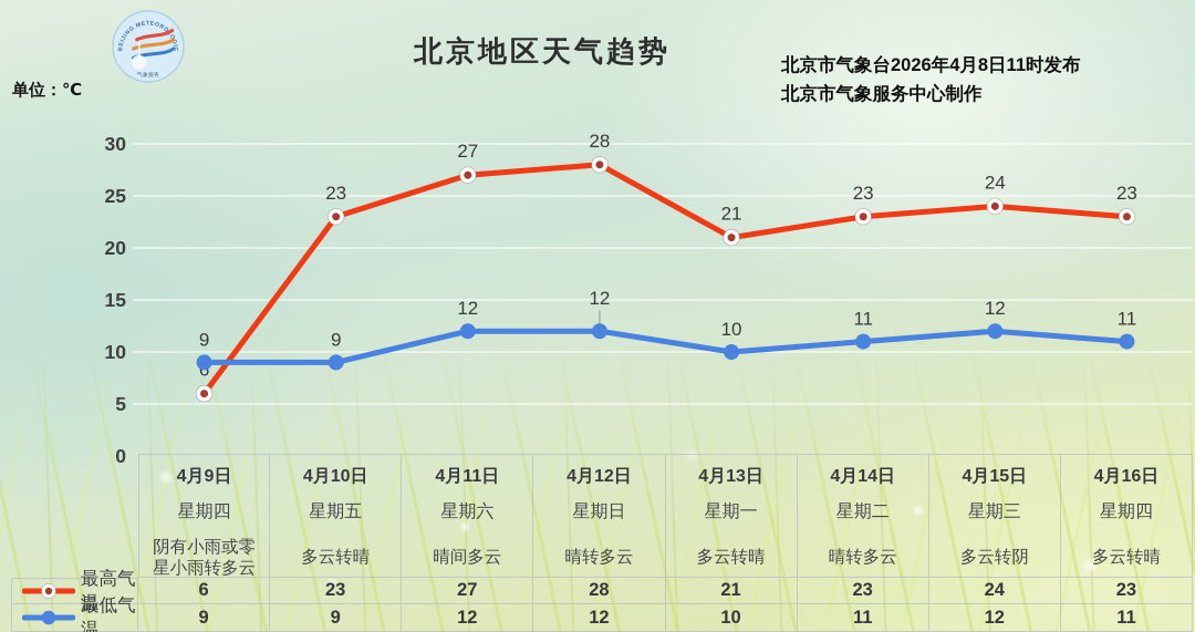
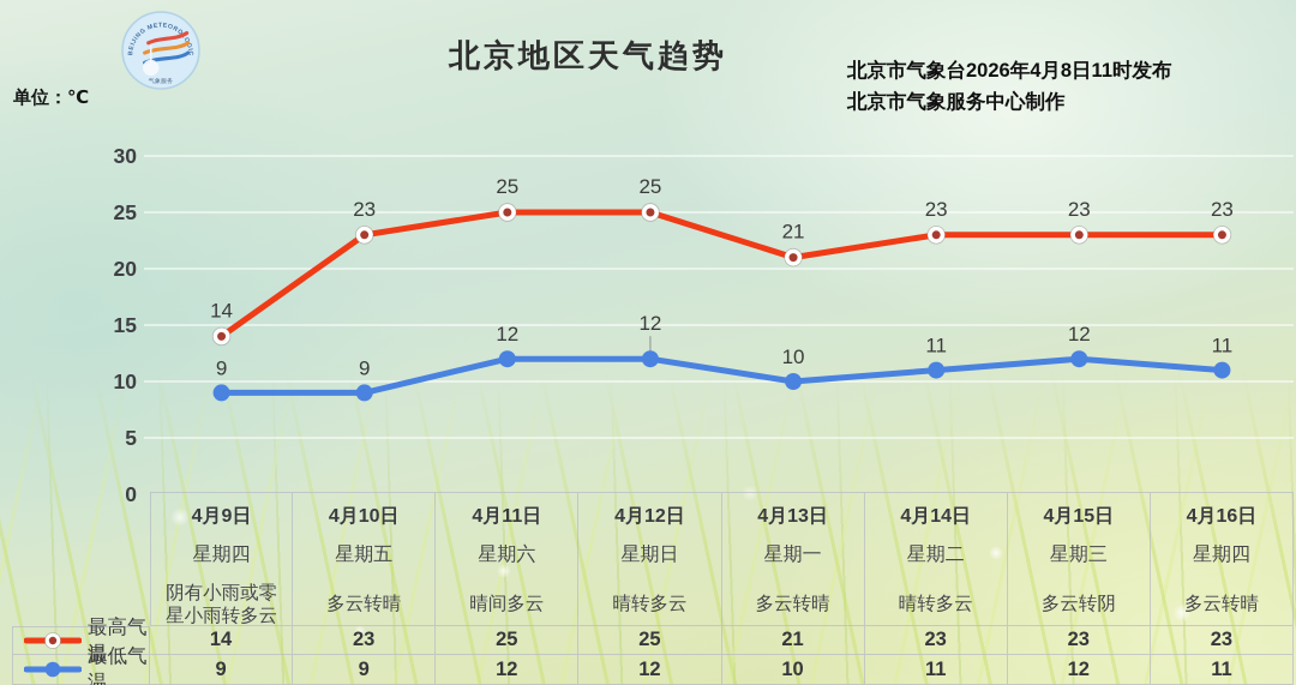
最高气温/4月9日: 6 -> 14
最高气温/4月11日: 27 -> 25
最高气温/4月12日: 28 -> 25
最高气温/4月15日: 24 -> 23
